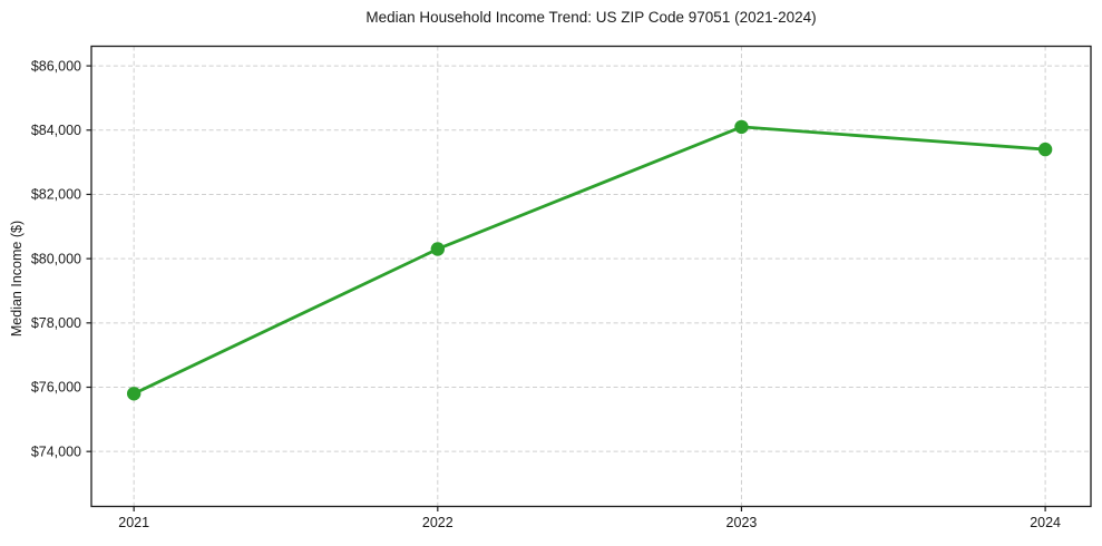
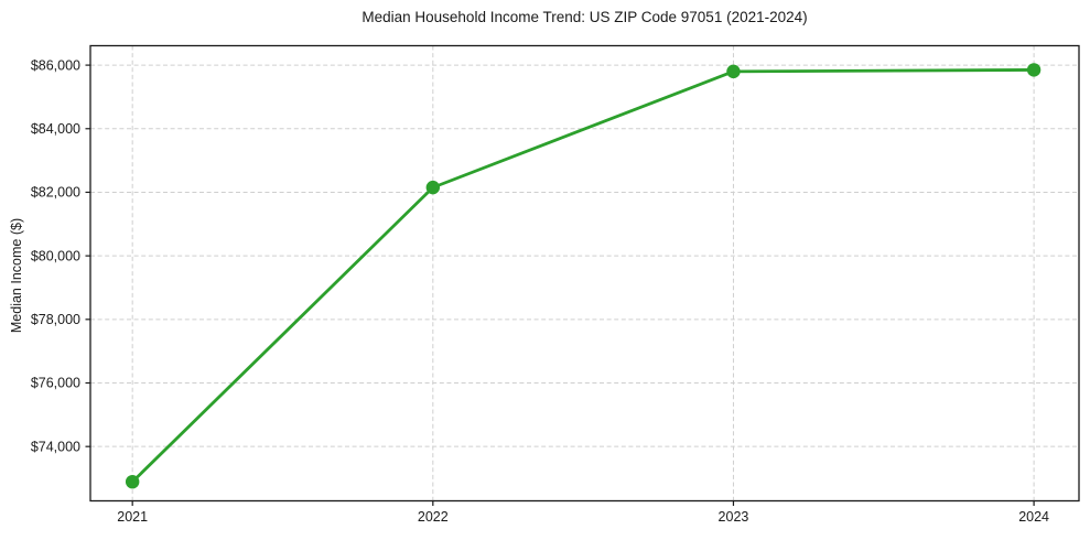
2021: $75800 -> $72900
2022: $80300 -> $82200
2023: $84100 -> $85800
2024: $83400 -> $85800
